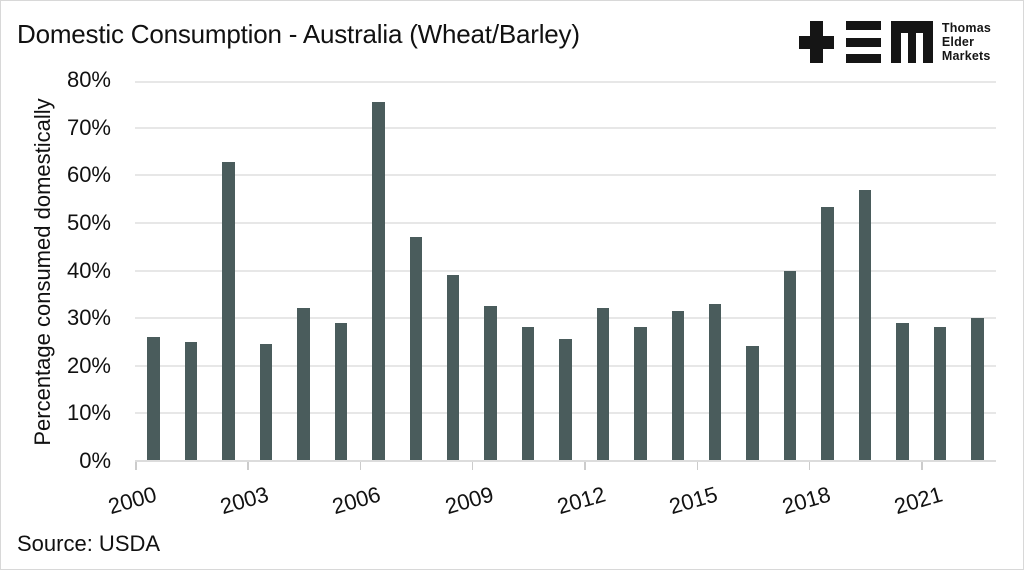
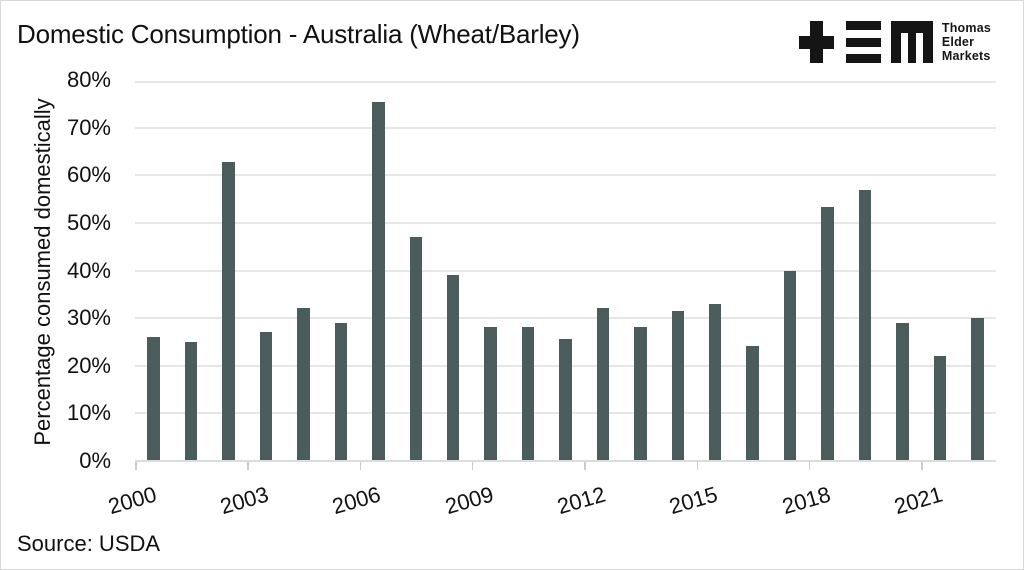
2003: 24% -> 27%
2009: 32% -> 28%
2021: 28% -> 22%
